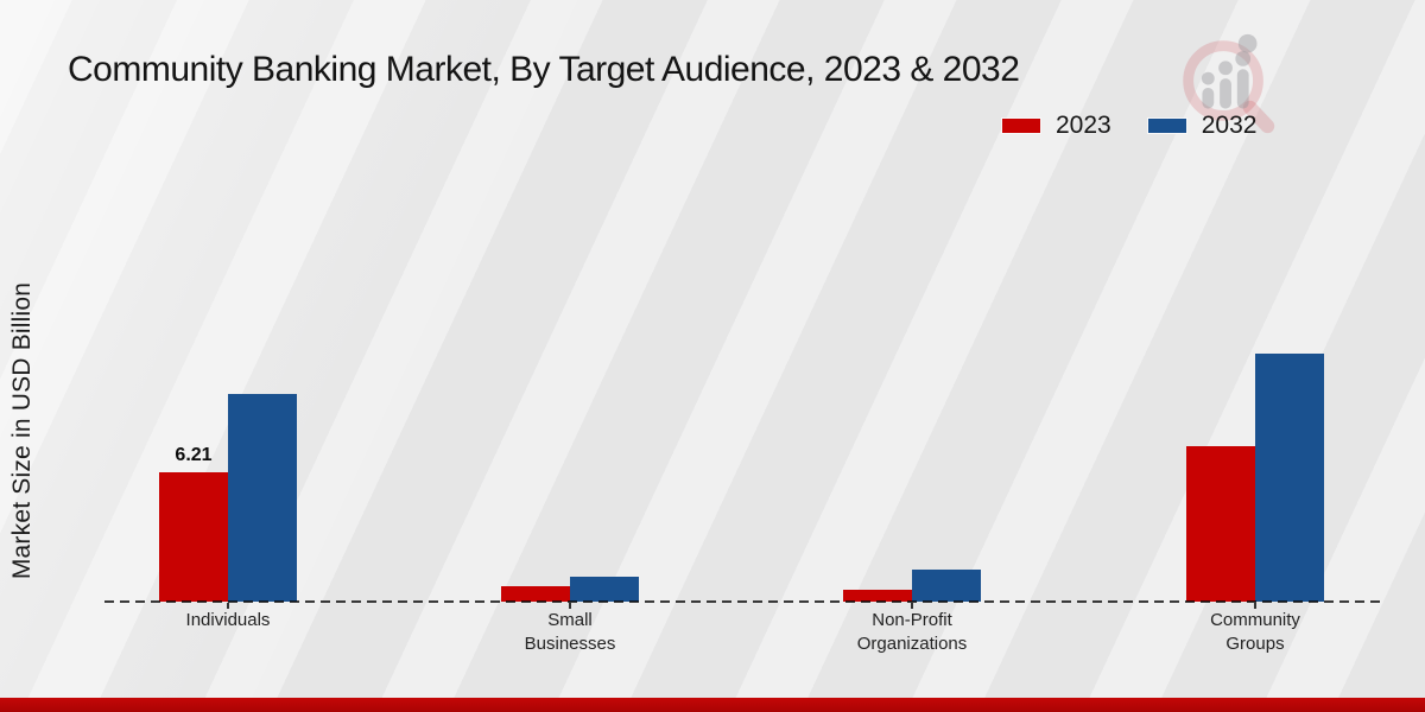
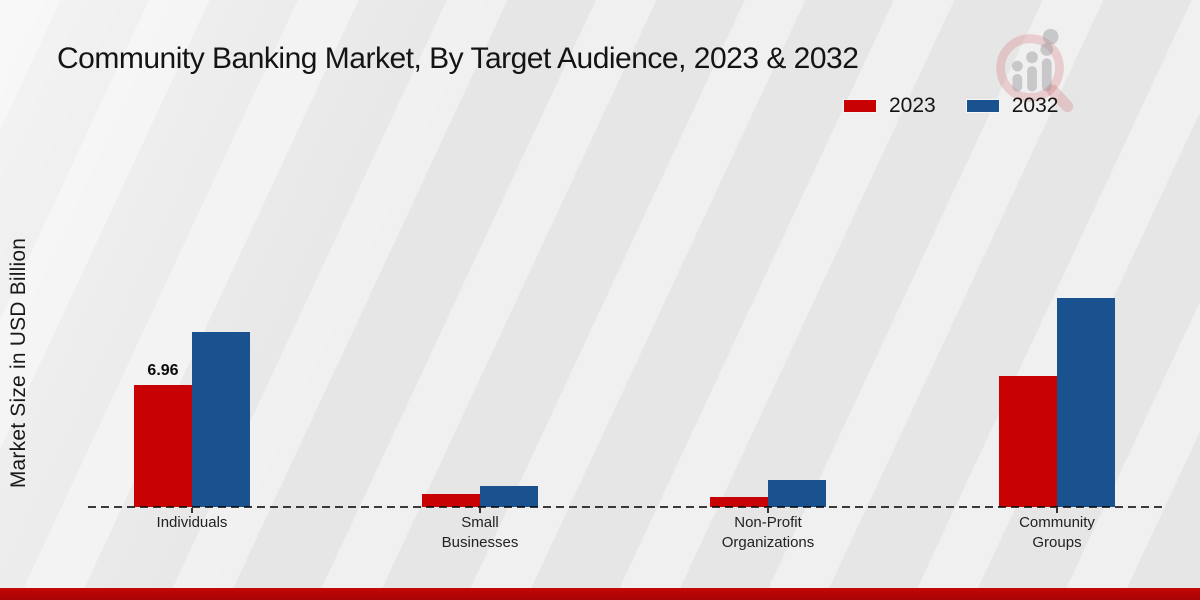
2023/Individuals: 6.21 -> 6.96
